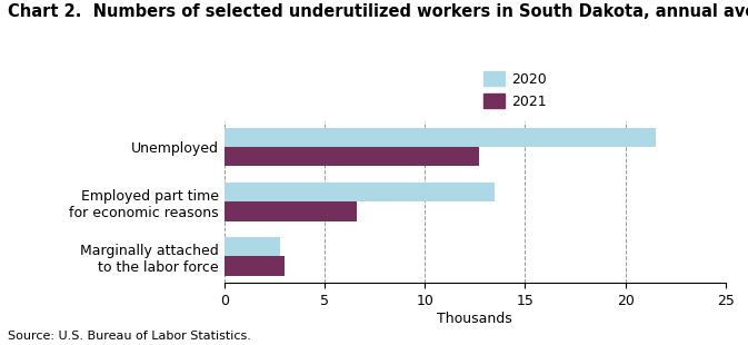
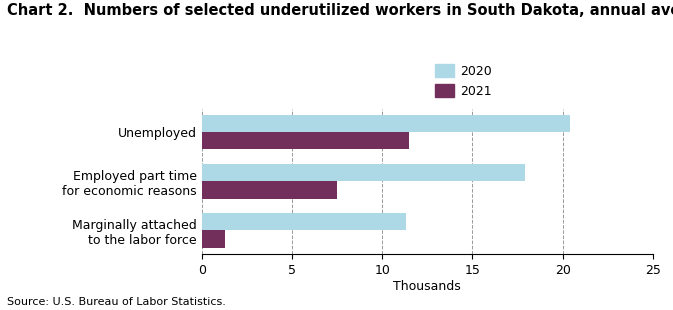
2020/Unemployed: 21.5 -> 20.4
2021/Unemployed: 12.7 -> 11.5
2020/Employed part time for economic reasons: 13.5 -> 17.9
2021/Employed part time for economic reasons: 6.6 -> 7.5
2020/Marginally attached to the labor force: 2.8 -> 11.3
2021/Marginally attached to the labor force: 3.0 -> 1.3
